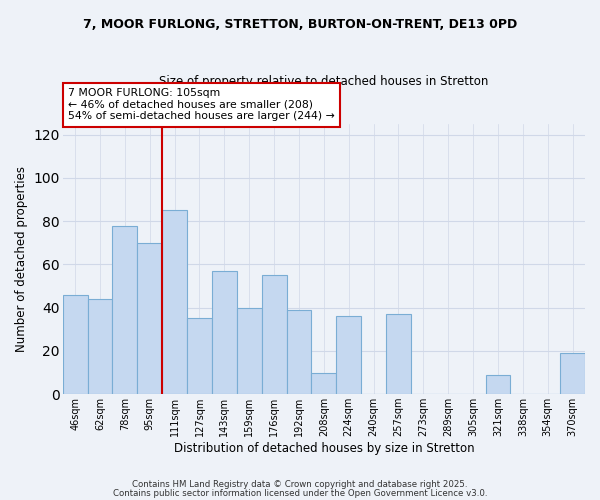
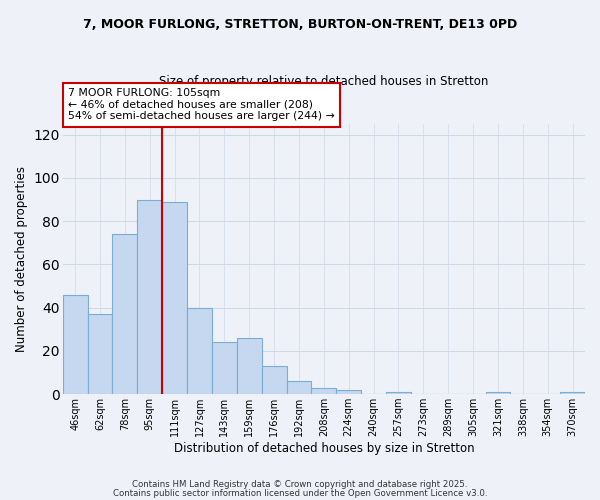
62sqm: 44 -> 37
78sqm: 78 -> 74
95sqm: 70 -> 90
111sqm: 85 -> 89
127sqm: 35 -> 40
143sqm: 57 -> 24
159sqm: 40 -> 26
176sqm: 55 -> 13
192sqm: 39 -> 6
208sqm: 10 -> 3
224sqm: 36 -> 2
257sqm: 37 -> 1
321sqm: 9 -> 1
370sqm: 19 -> 1
